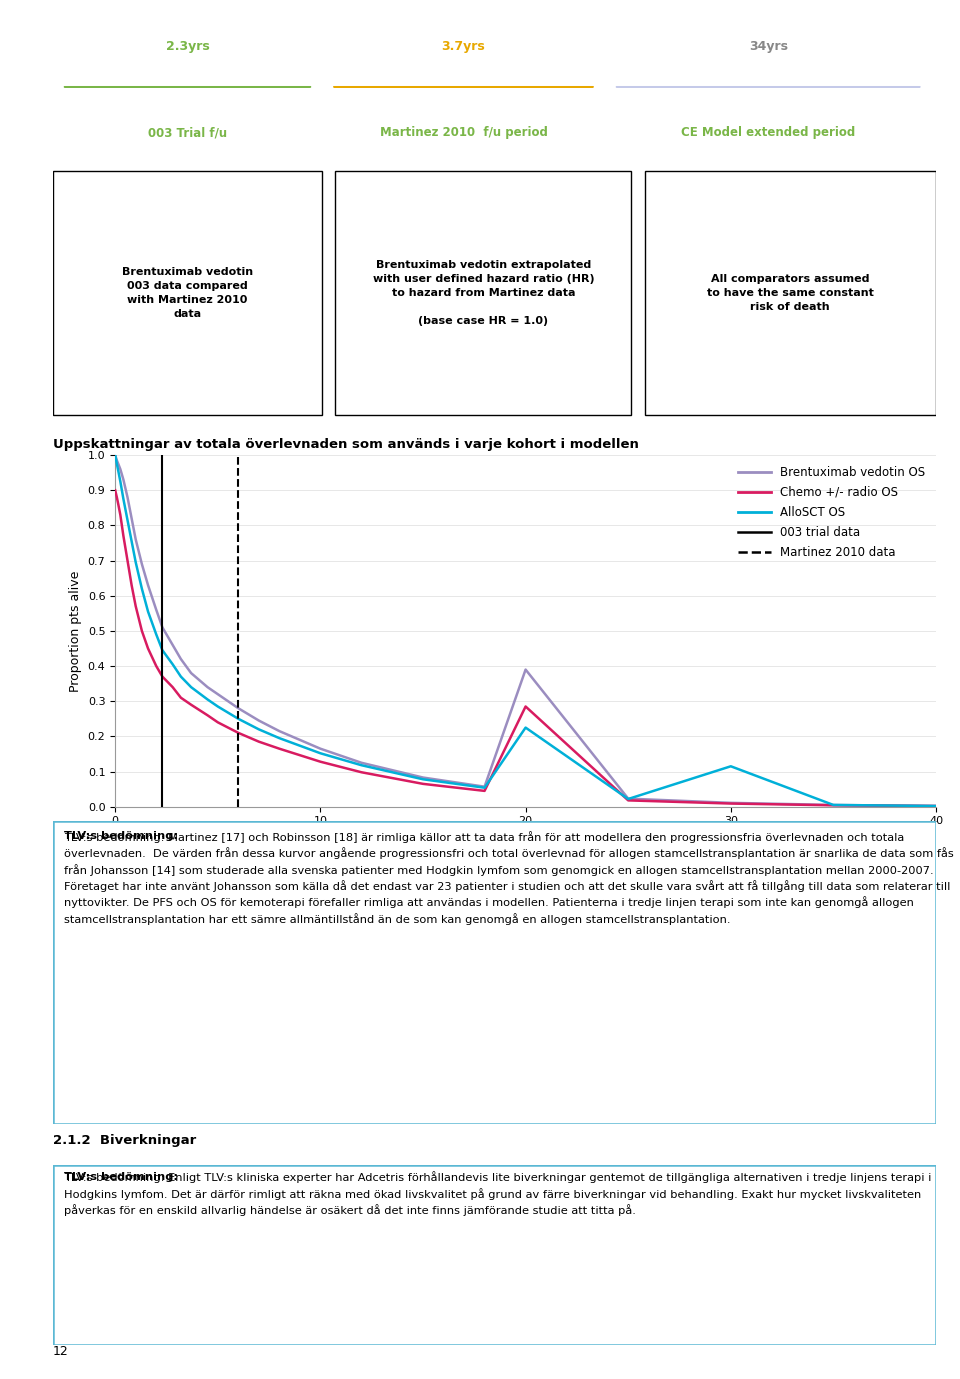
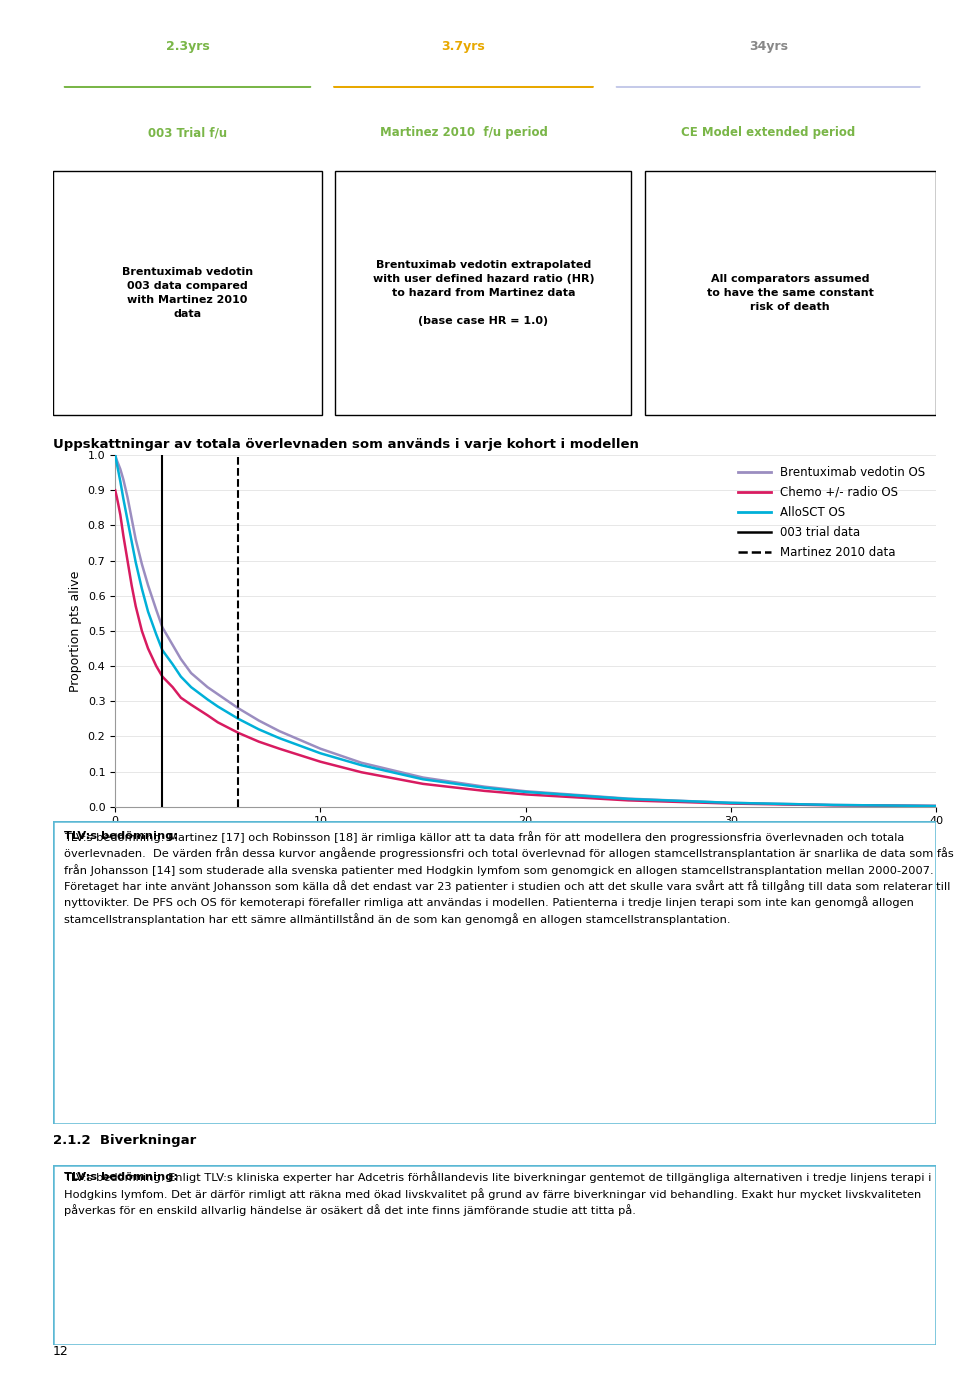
Brentuximab vedotin OS/20: 0.390 -> 0.044
Chemo +/- radio OS/20: 0.285 -> 0.035
AlloSCT OS/20: 0.225 -> 0.042
AlloSCT OS/30: 0.115 -> 0.011
